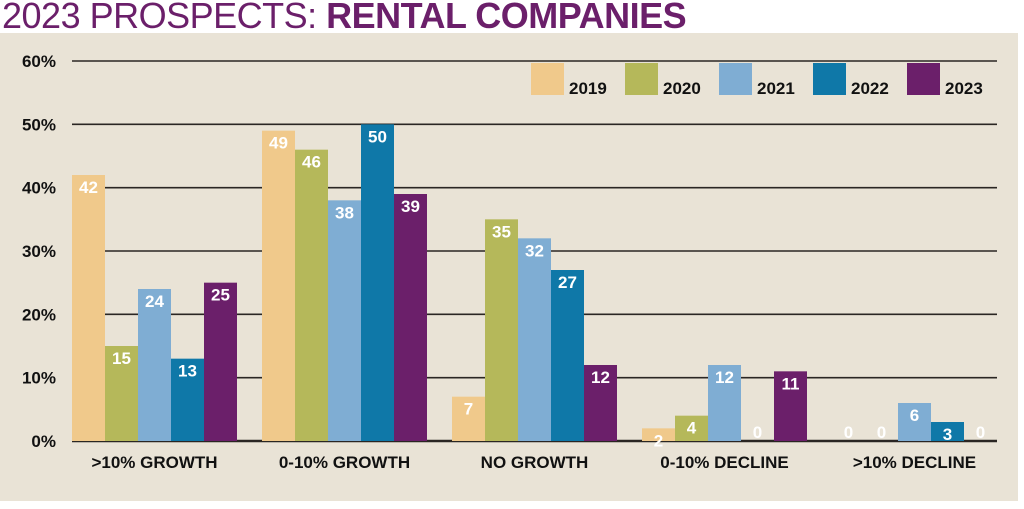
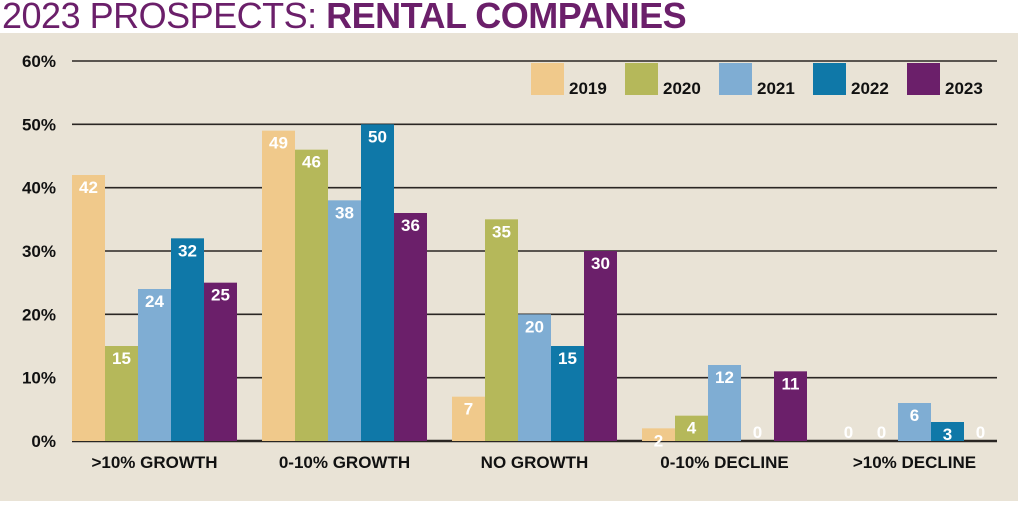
2022/>10% GROWTH: 13 -> 32
2023/0-10% GROWTH: 39 -> 36
2021/NO GROWTH: 32 -> 20
2022/NO GROWTH: 27 -> 15
2023/NO GROWTH: 12 -> 30
